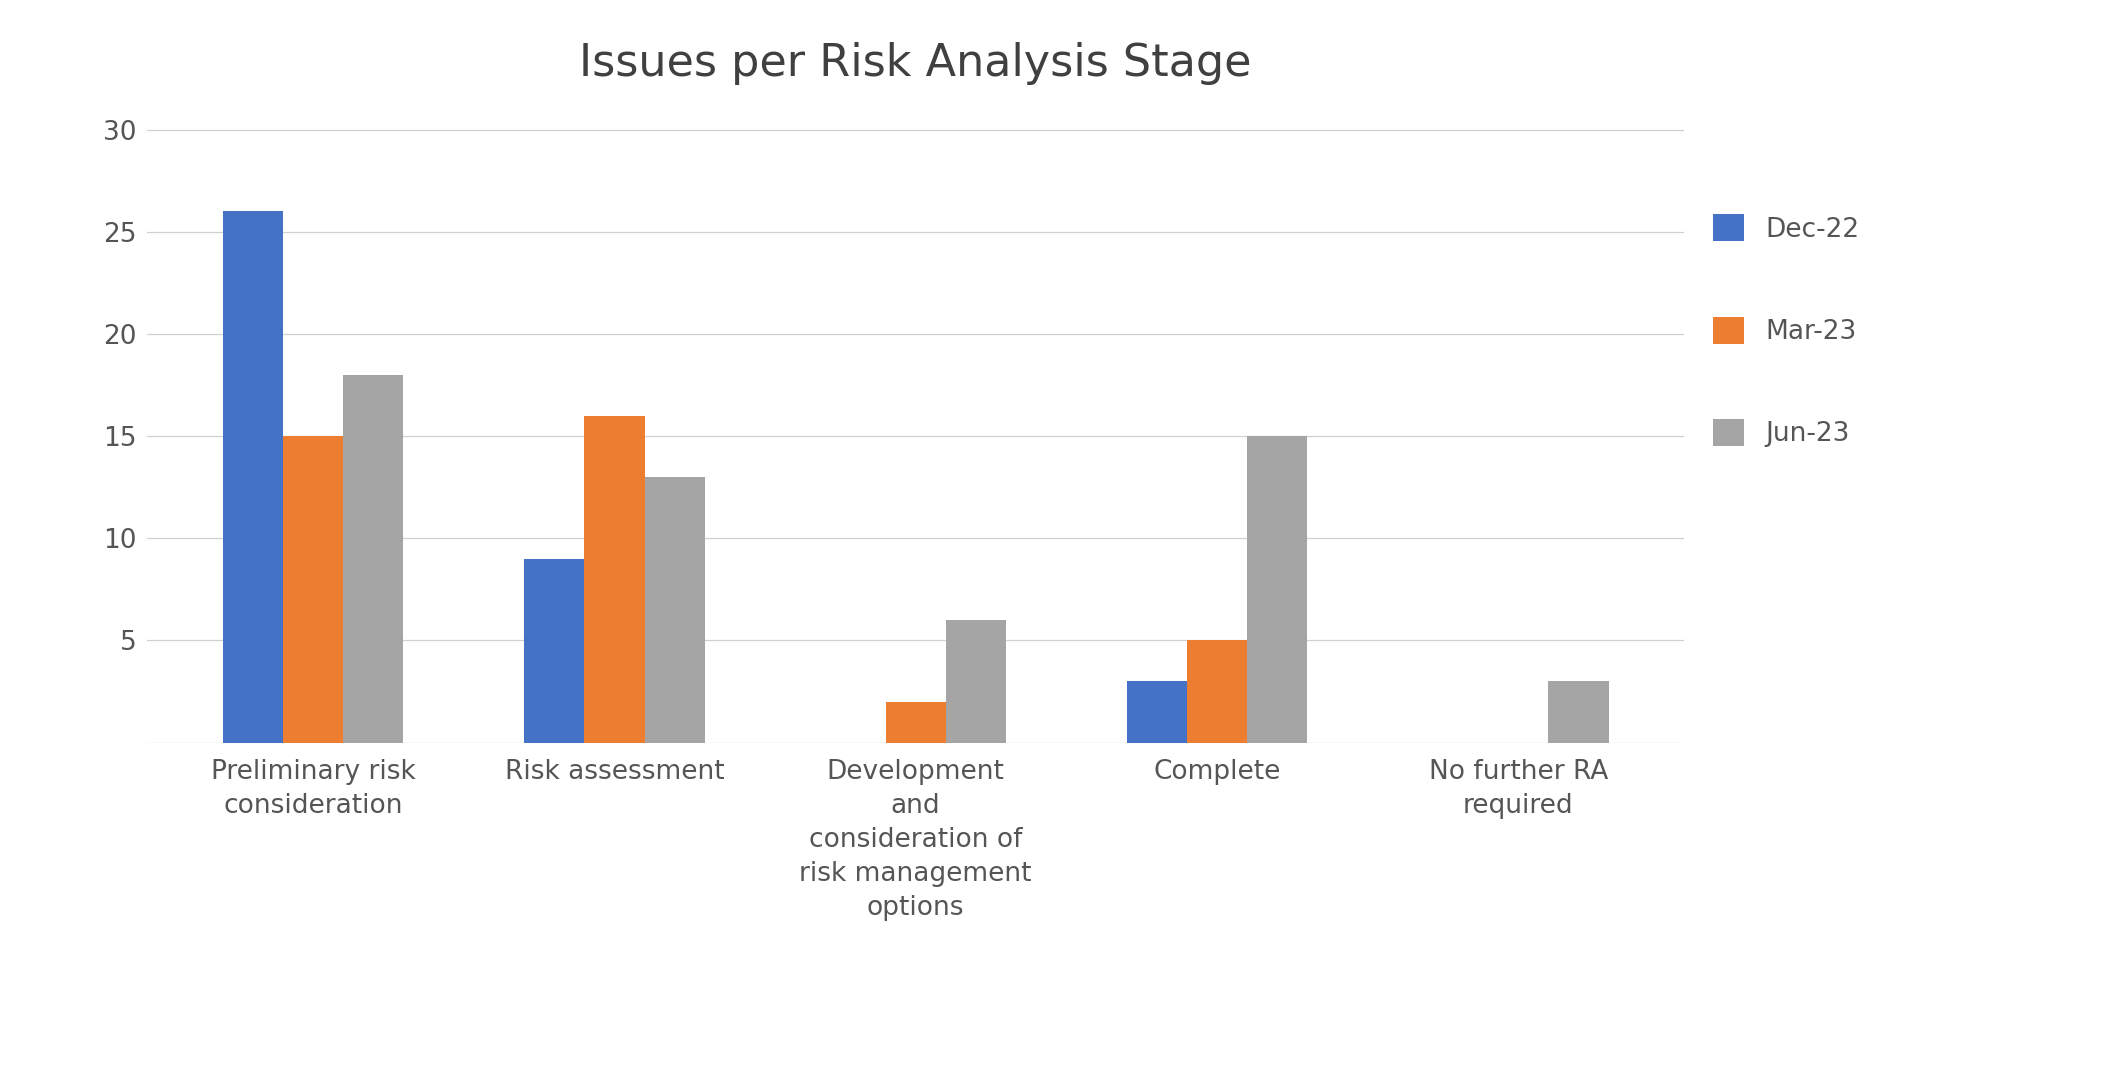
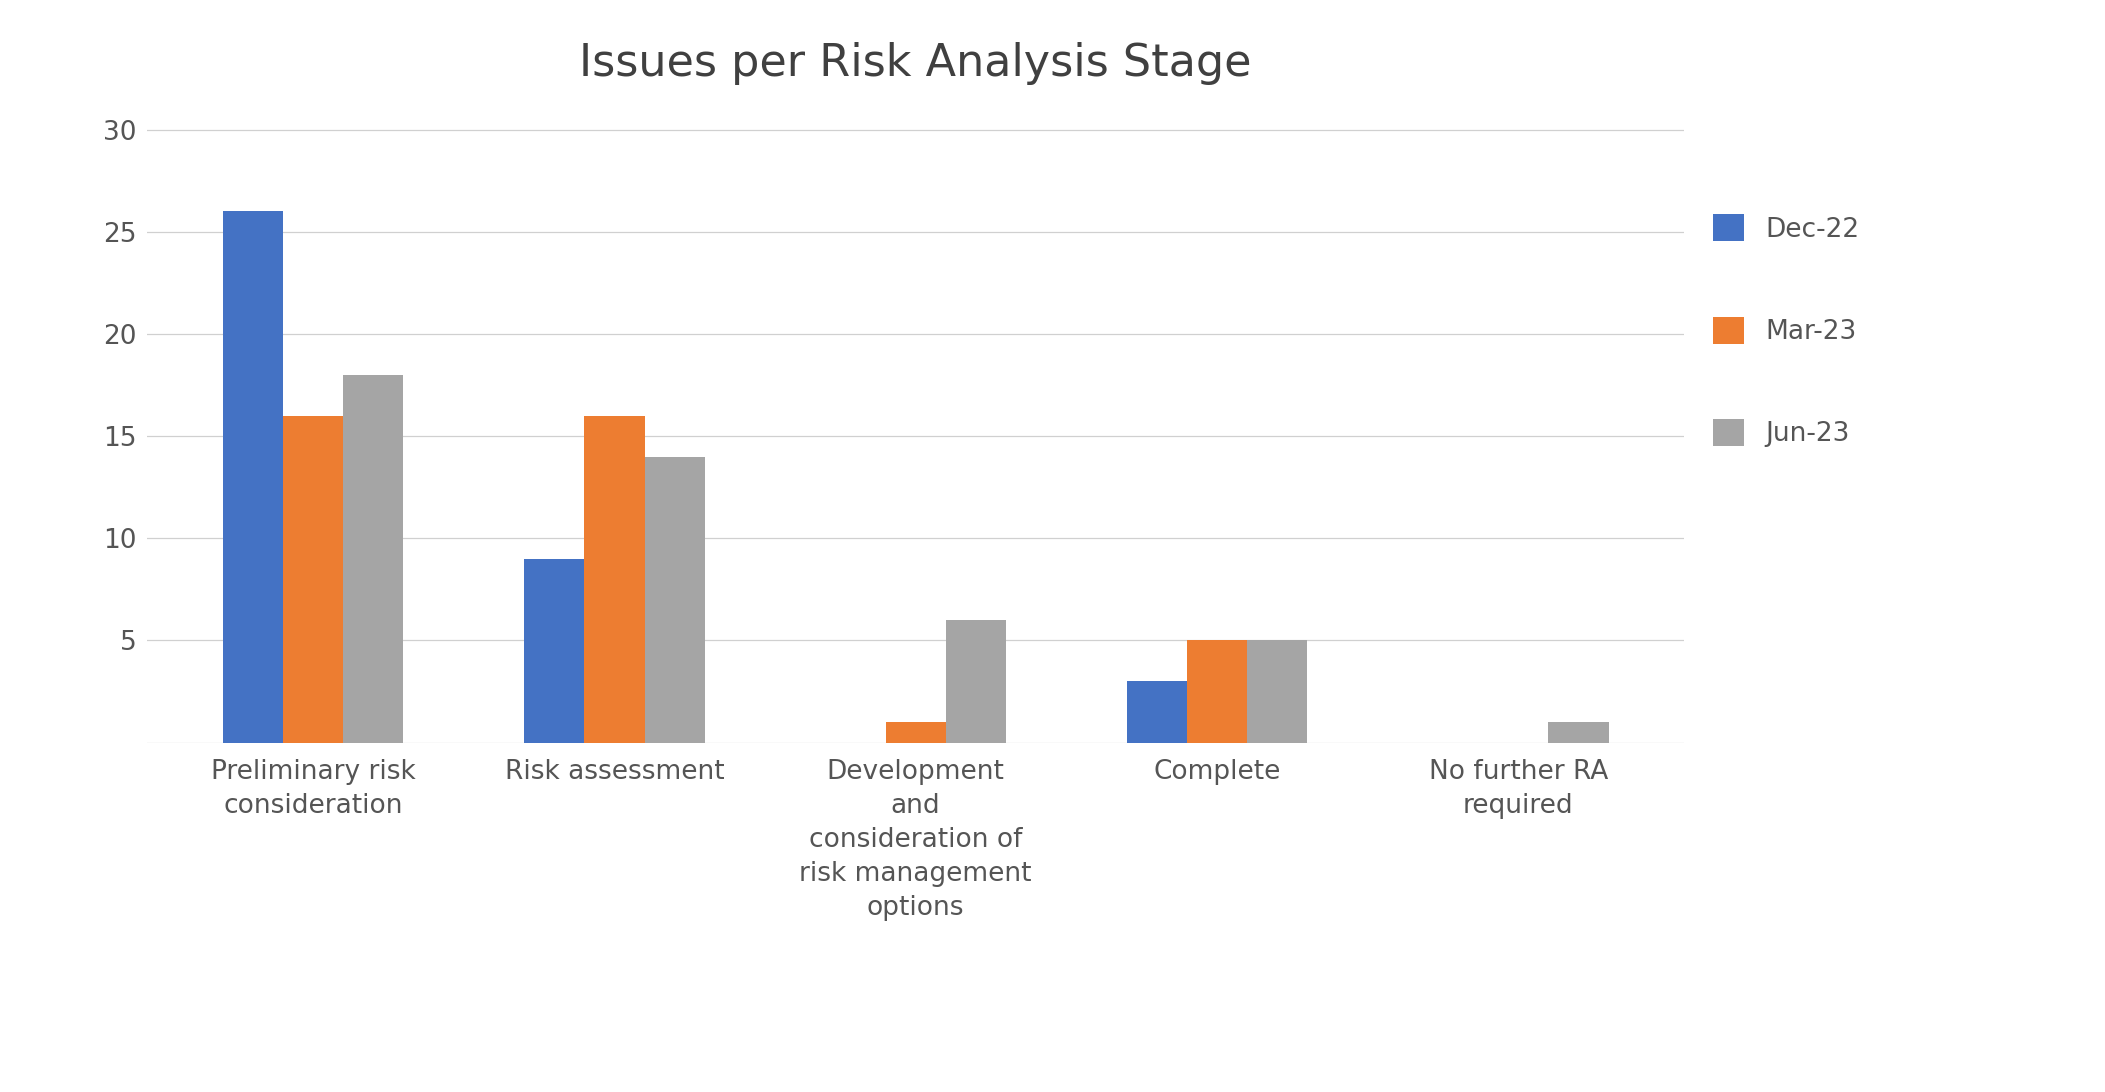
Mar-23/Preliminary risk consideration: 15 -> 16
Jun-23/Risk assessment: 13 -> 14
Mar-23/Development and consideration of risk management options: 2 -> 1
Jun-23/Complete: 15 -> 5
Jun-23/No further RA required: 3 -> 1
